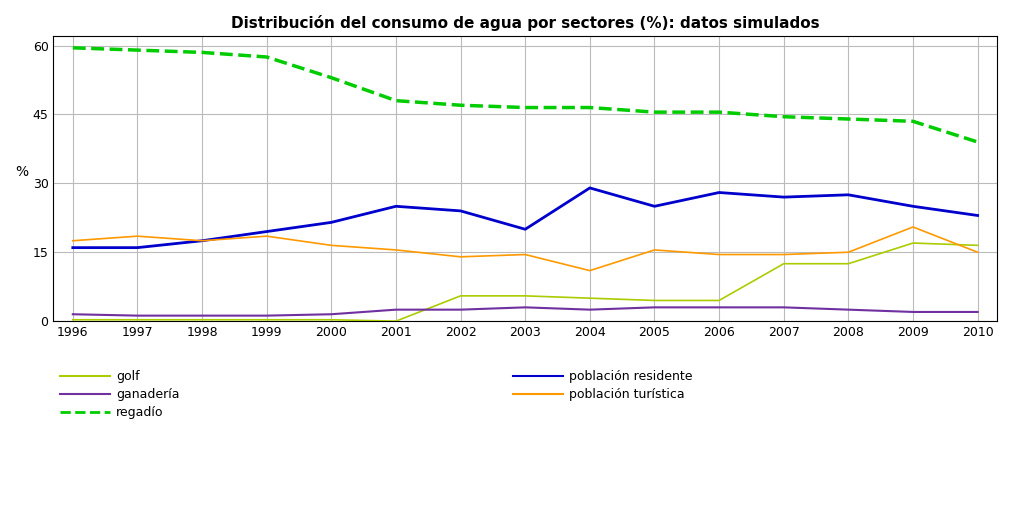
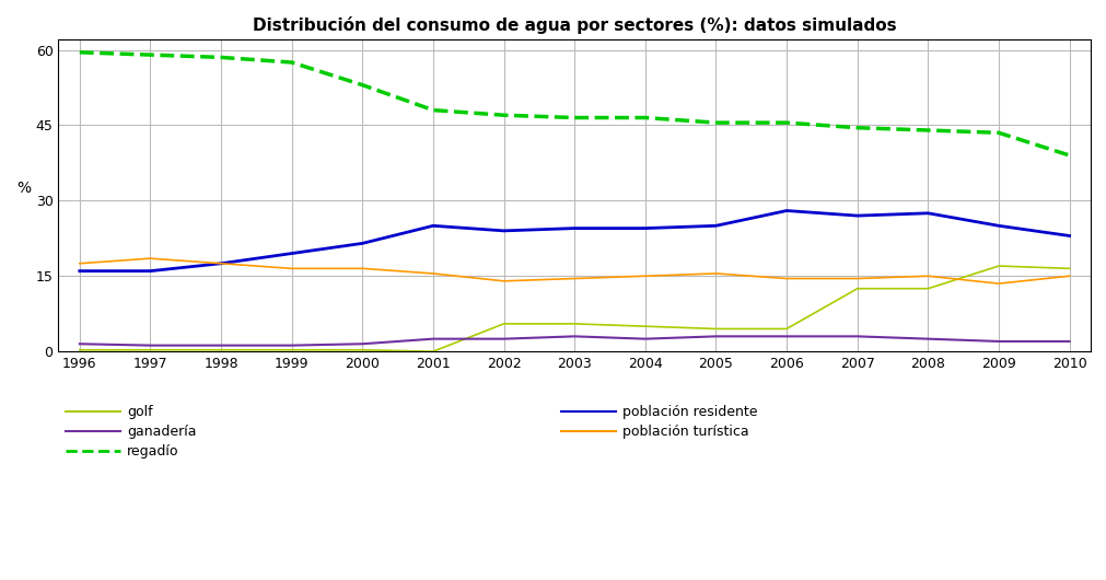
población turística/1999: 18.5 -> 16.5
población residente/2003: 20.0 -> 24.5
población residente/2004: 29.0 -> 24.5
población turística/2004: 11.0 -> 15.0
población turística/2009: 20.5 -> 13.5
